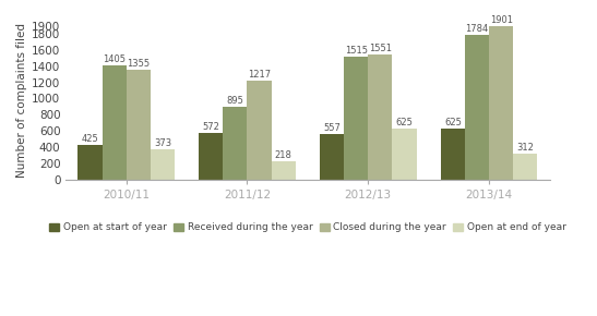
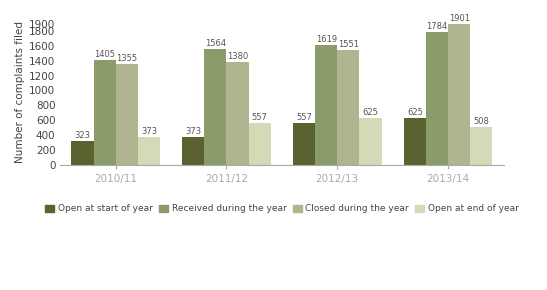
Open at start of year/2010/11: 425 -> 323
Open at start of year/2011/12: 572 -> 373
Received during the year/2011/12: 895 -> 1564
Closed during the year/2011/12: 1217 -> 1380
Open at end of year/2011/12: 218 -> 557
Received during the year/2012/13: 1515 -> 1619
Open at end of year/2013/14: 312 -> 508
